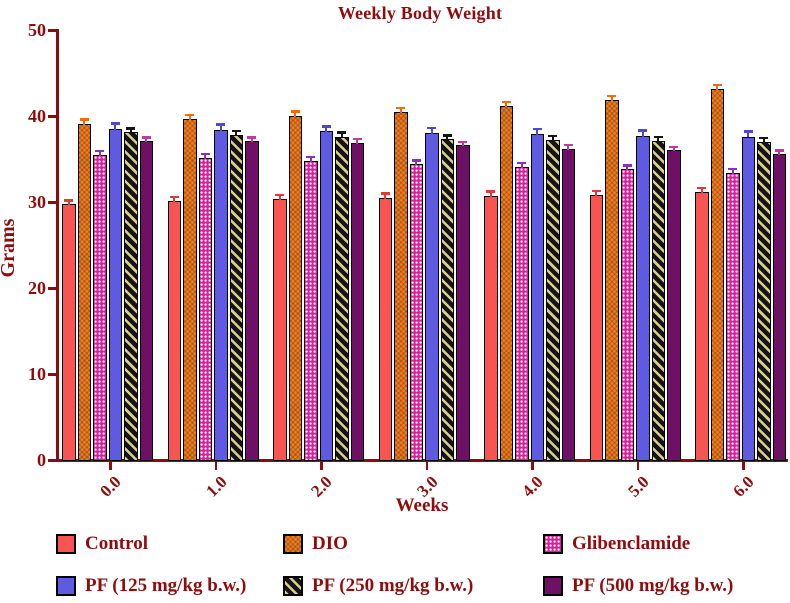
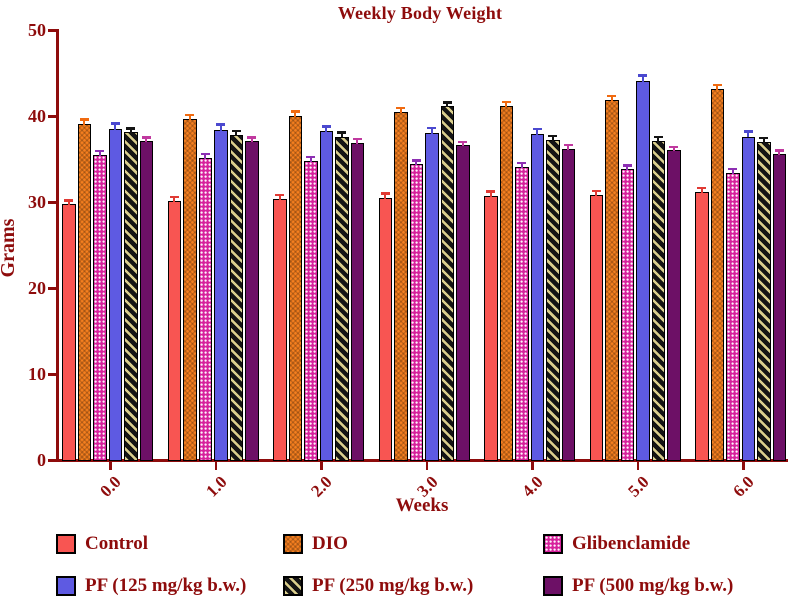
PF (250 mg/kg b.w.)/3.0: 37 -> 41
PF (125 mg/kg b.w.)/5.0: 38 -> 44
